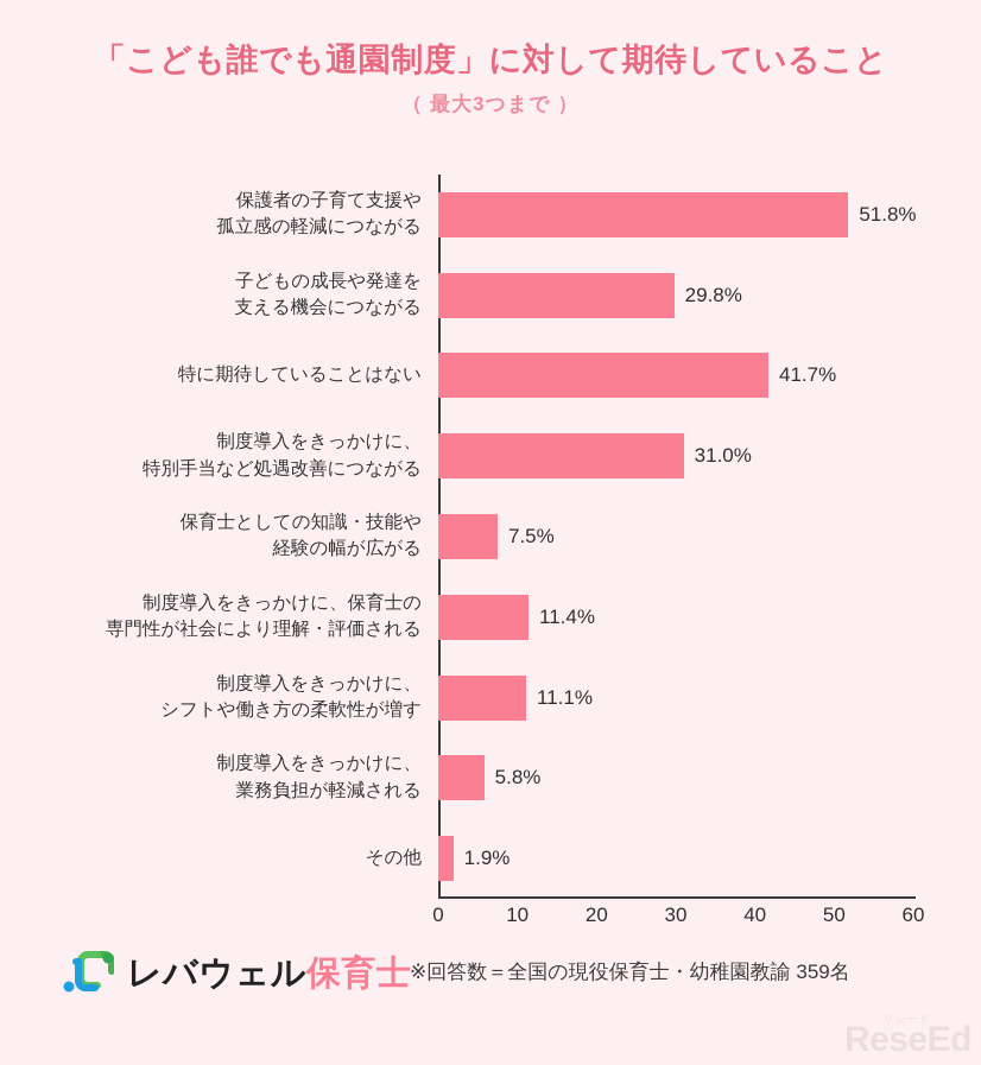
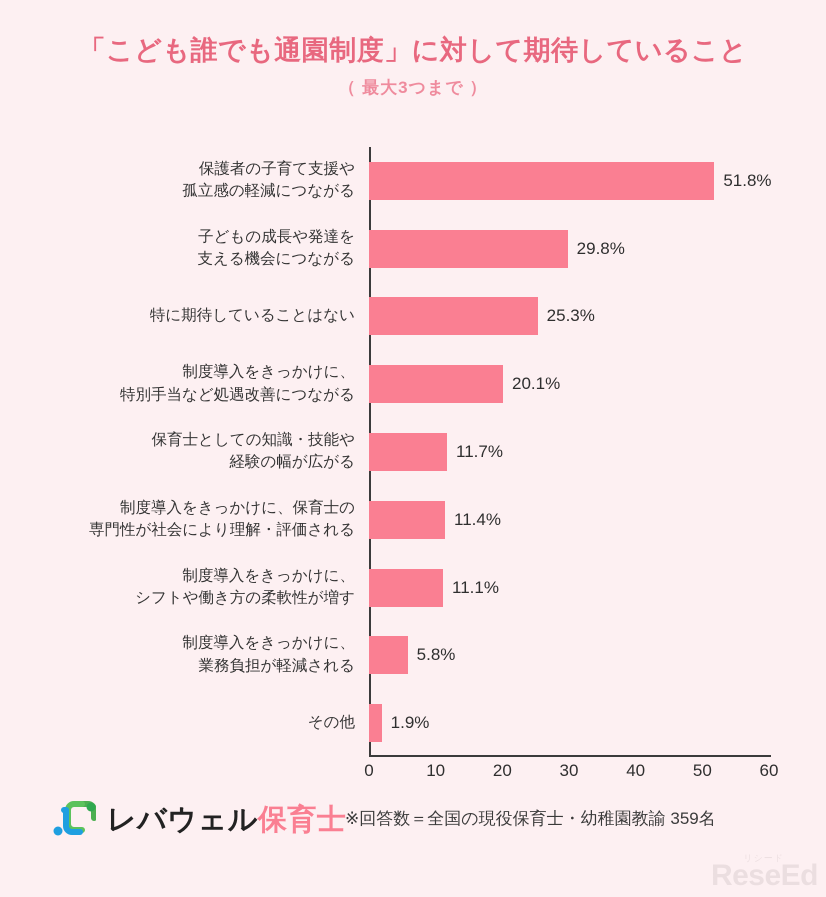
特に期待していることはない: 41.7% -> 25.3%
制度導入をきっかけに、 特別手当など処遇改善につながる: 31.0% -> 20.1%
保育士としての知識・技能や 経験の幅が広がる: 7.5% -> 11.7%
